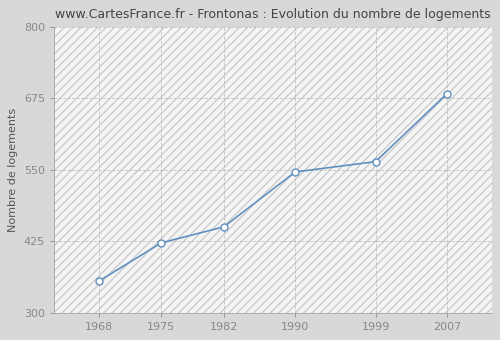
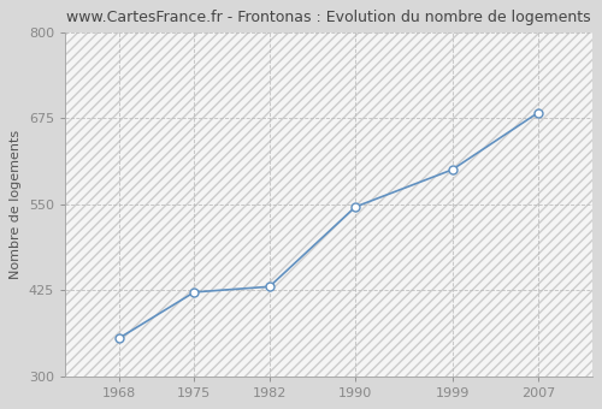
1982: 450 -> 430
1999: 564 -> 600
